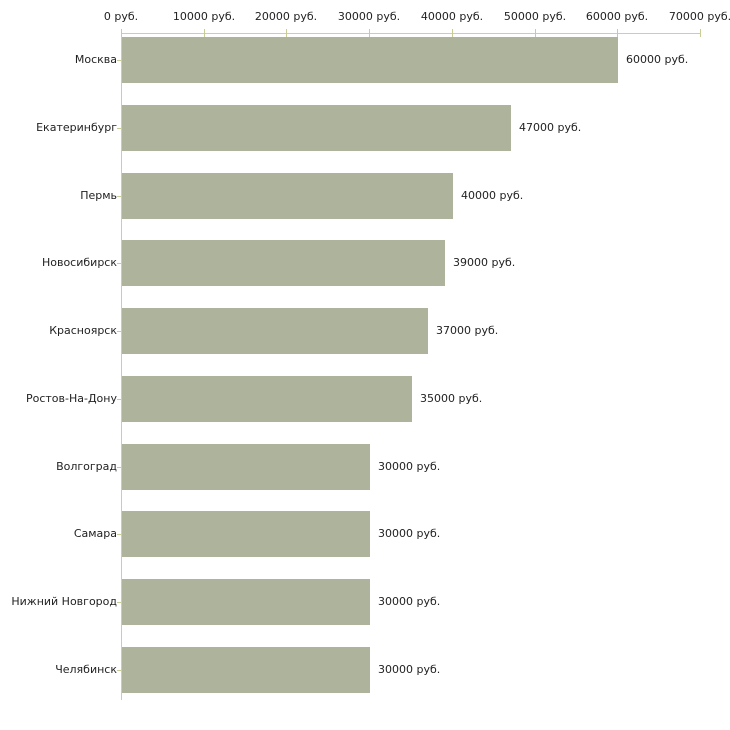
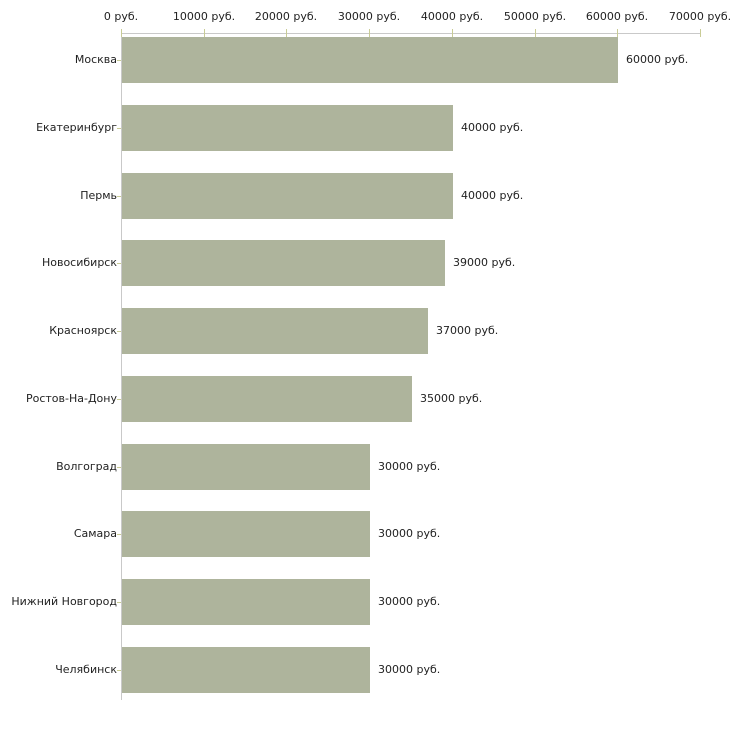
Екатеринбург: 47000 -> 40000
